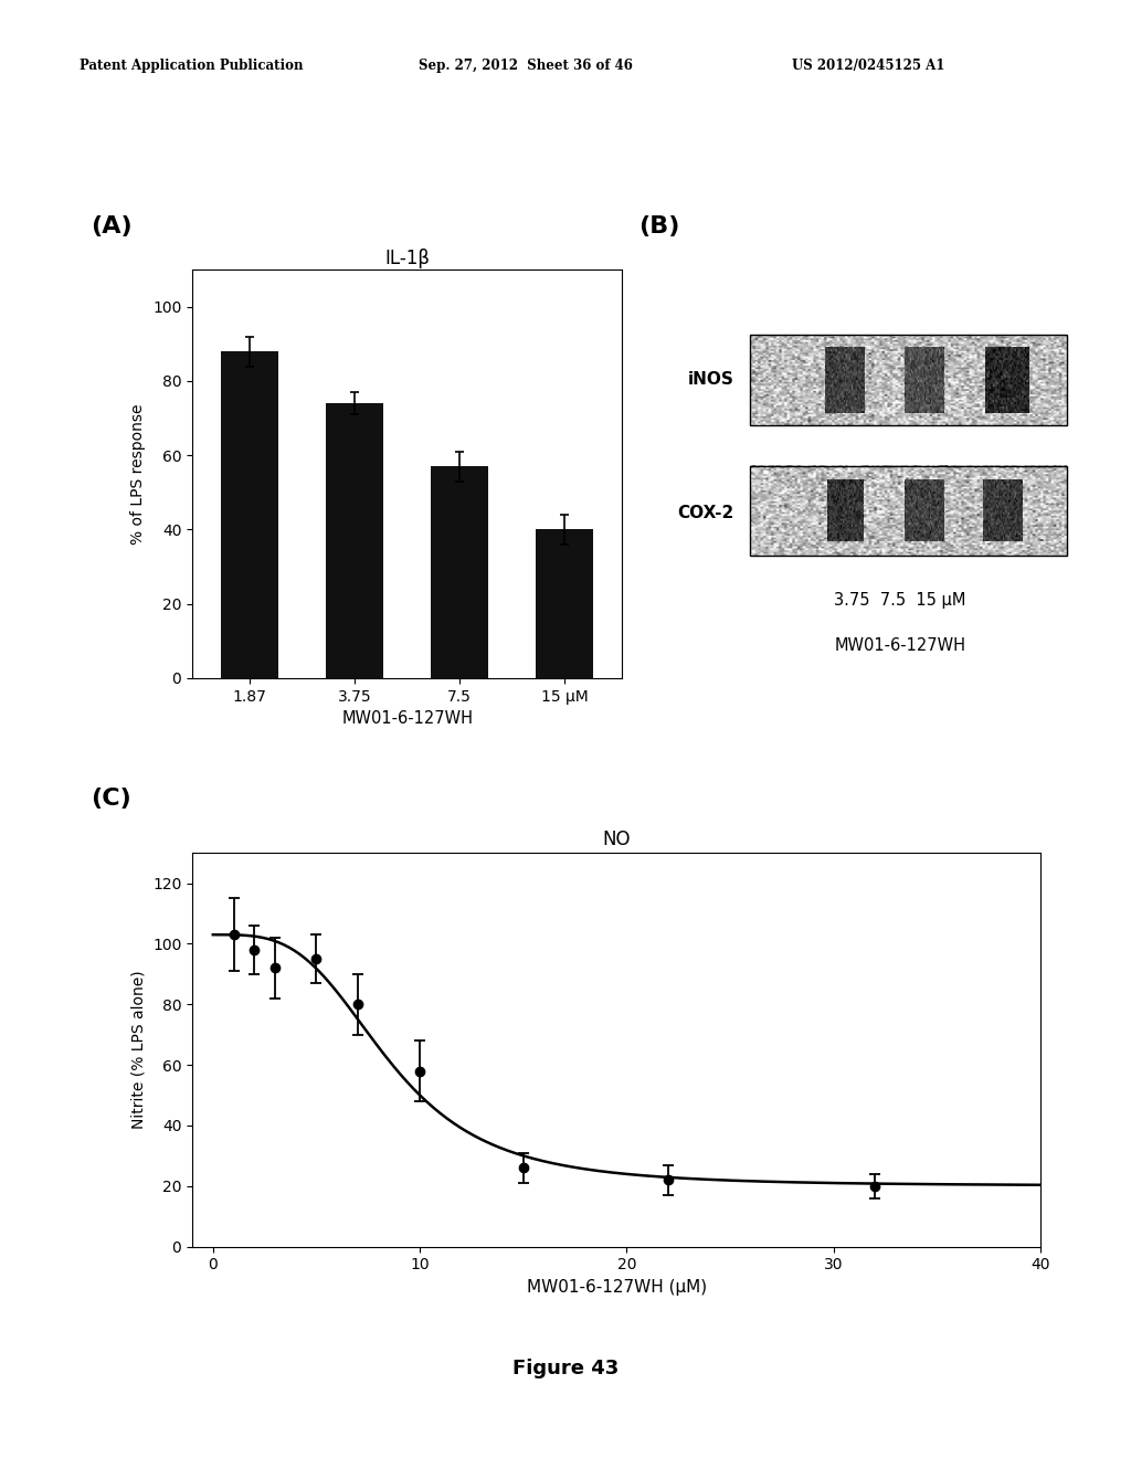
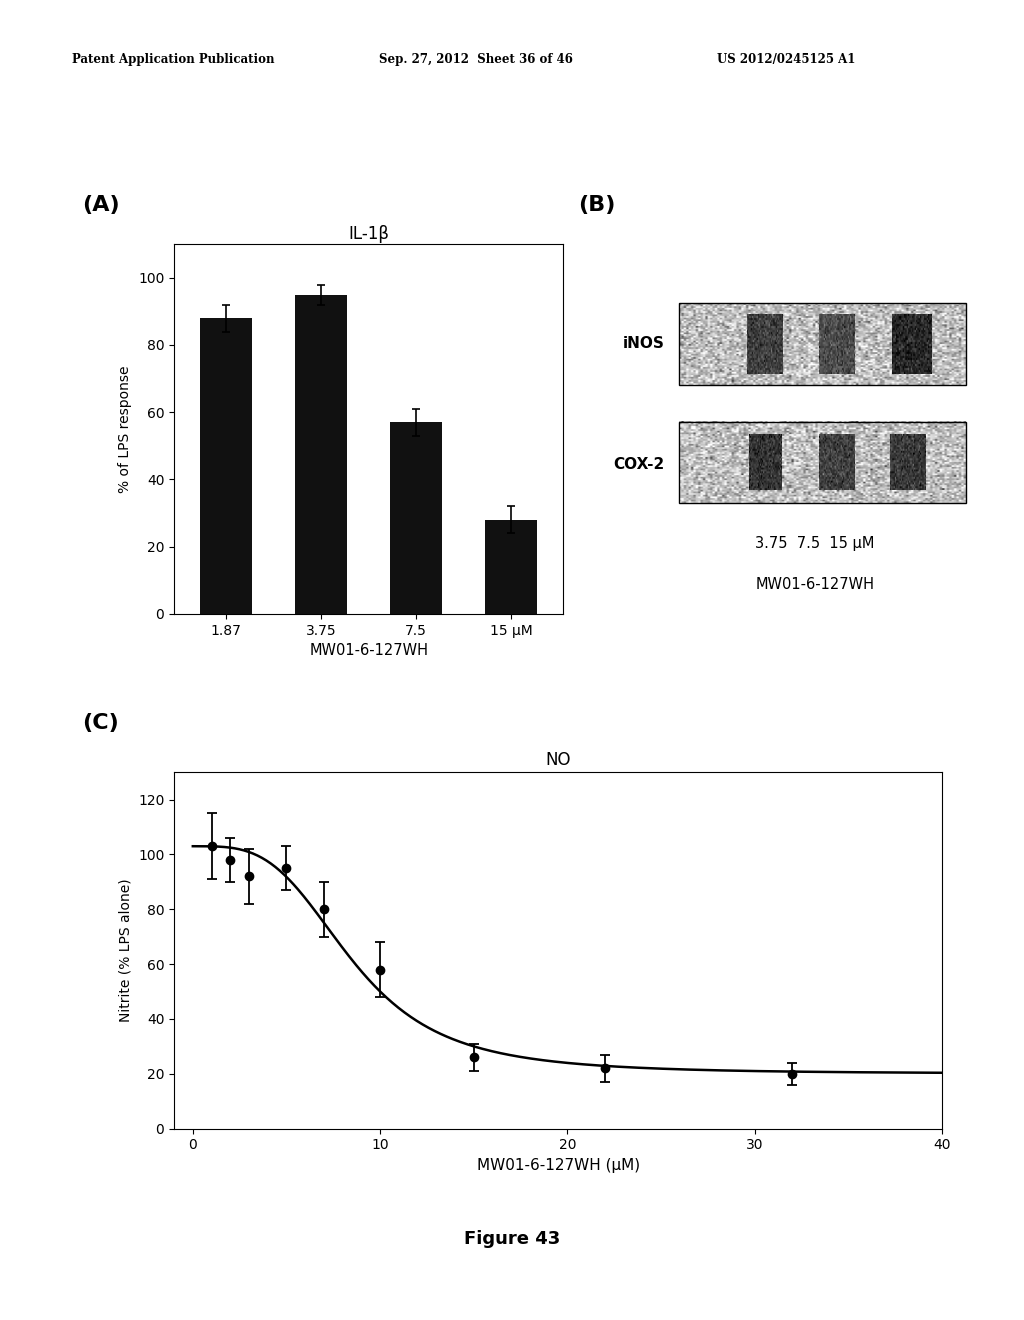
IL-1β/3.75: 74 -> 95
IL-1β/15 μM: 40 -> 28
